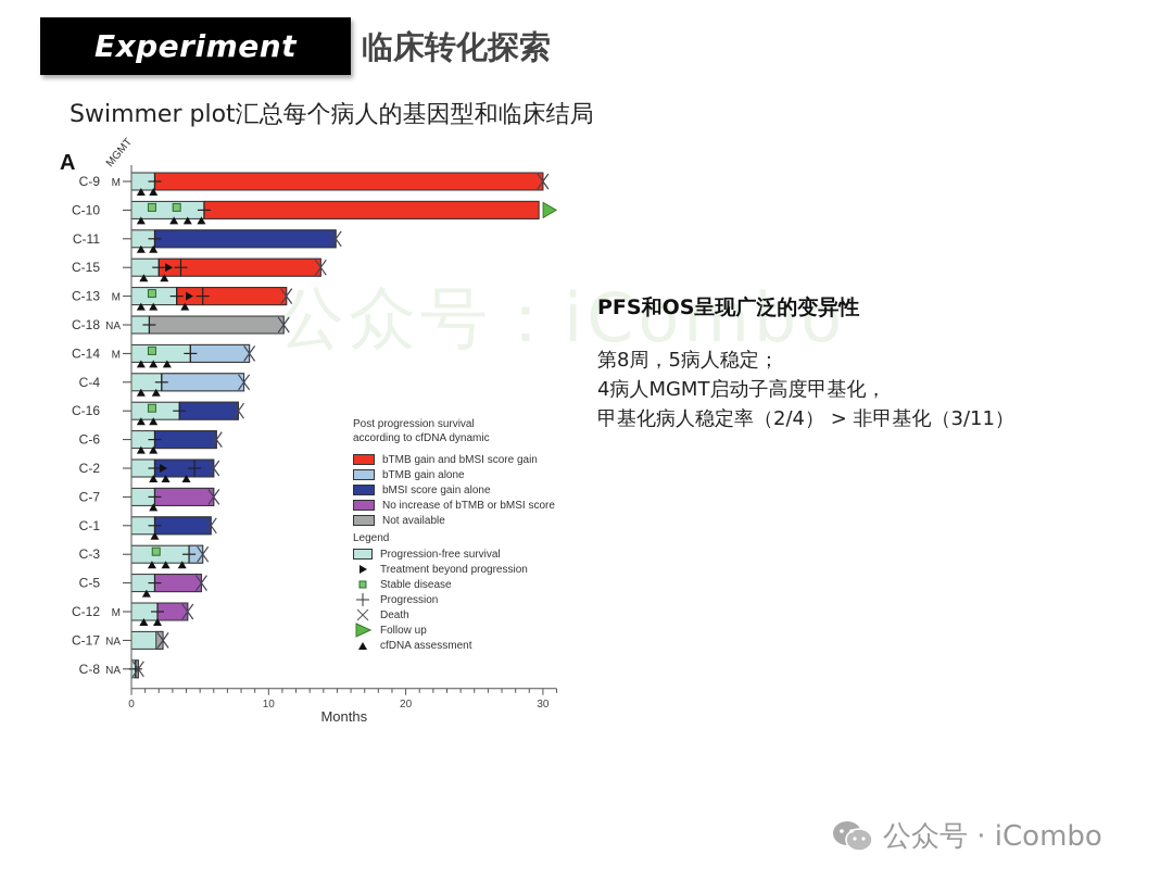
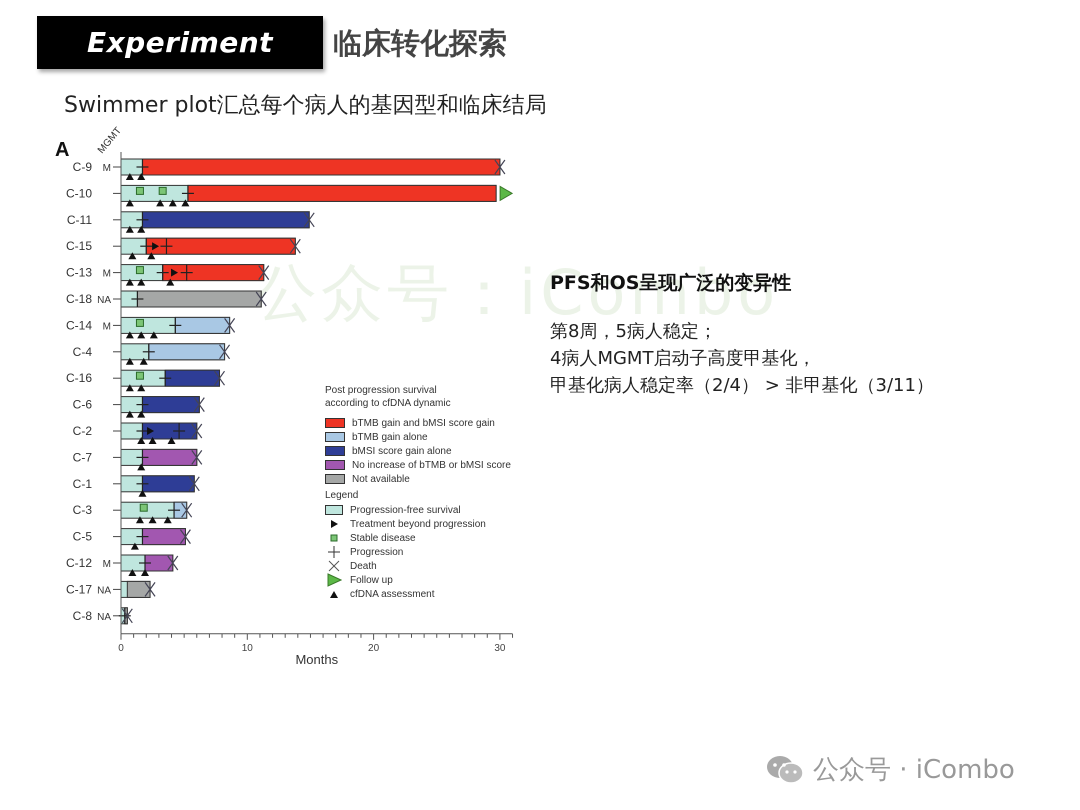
Progression-free survival/C-17: 1.8 -> 0.5
